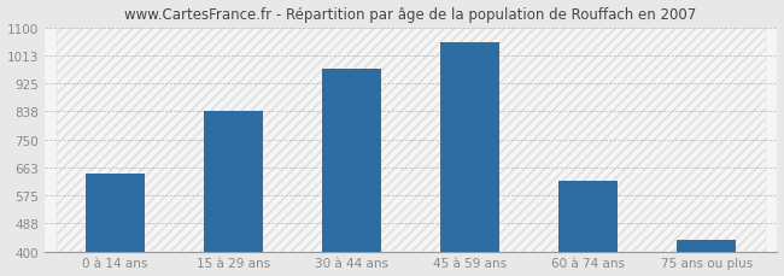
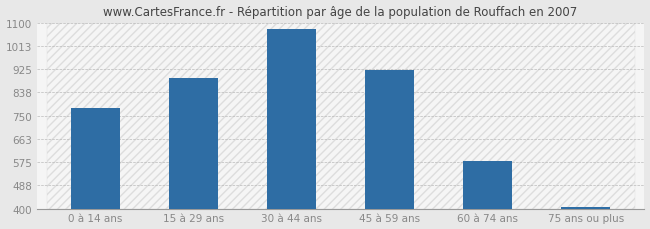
0 à 14 ans: 645 -> 778
15 à 29 ans: 840 -> 892
30 à 44 ans: 970 -> 1077
45 à 59 ans: 1055 -> 922
60 à 74 ans: 620 -> 578
75 ans ou plus: 435 -> 407
